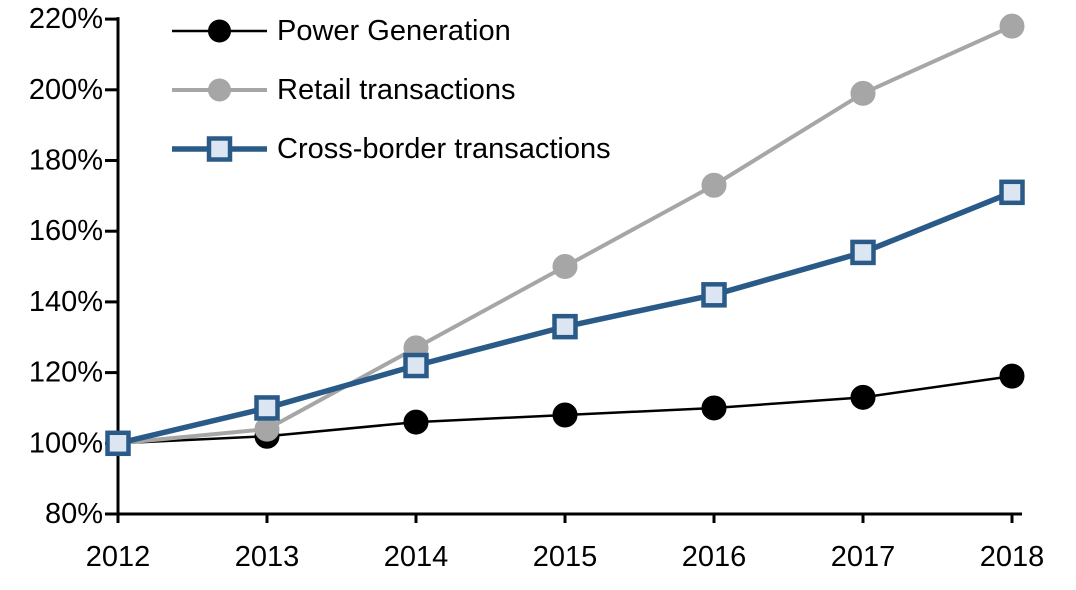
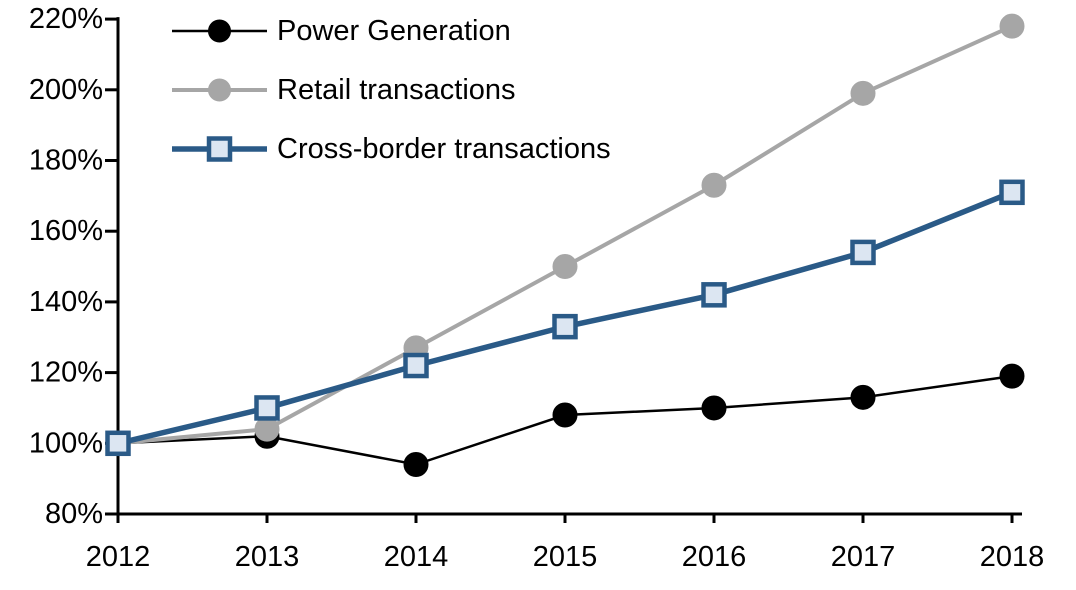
Power Generation/2014: 106% -> 94%
